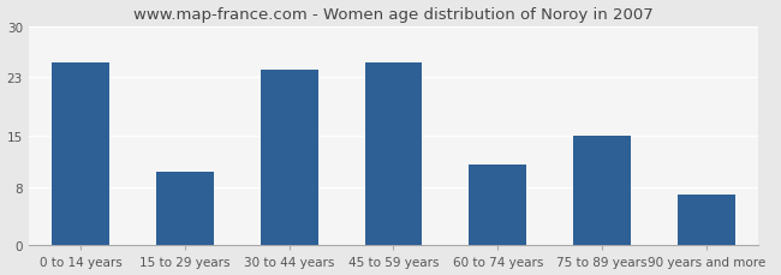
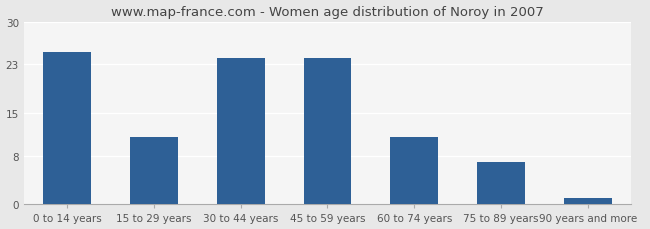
15 to 29 years: 10 -> 11
45 to 59 years: 25 -> 24
75 to 89 years: 15 -> 7
90 years and more: 7 -> 1
